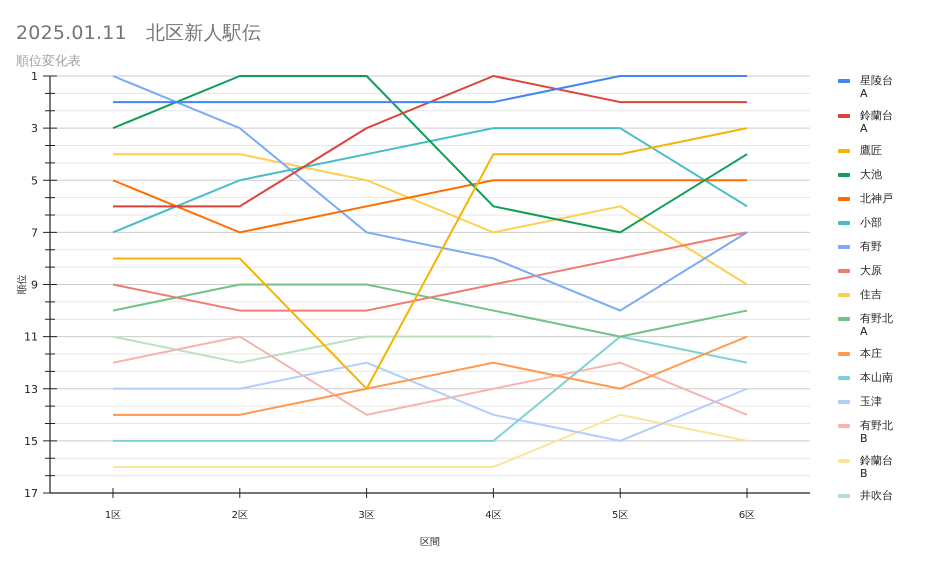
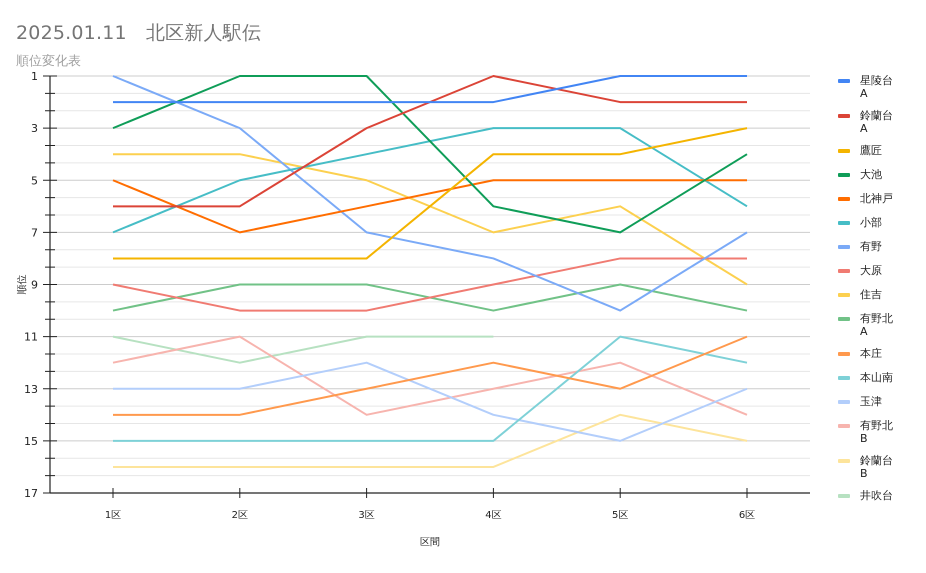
鷹匠/3区: 13 -> 8
有野北A/5区: 11 -> 9
大原/6区: 7 -> 8
